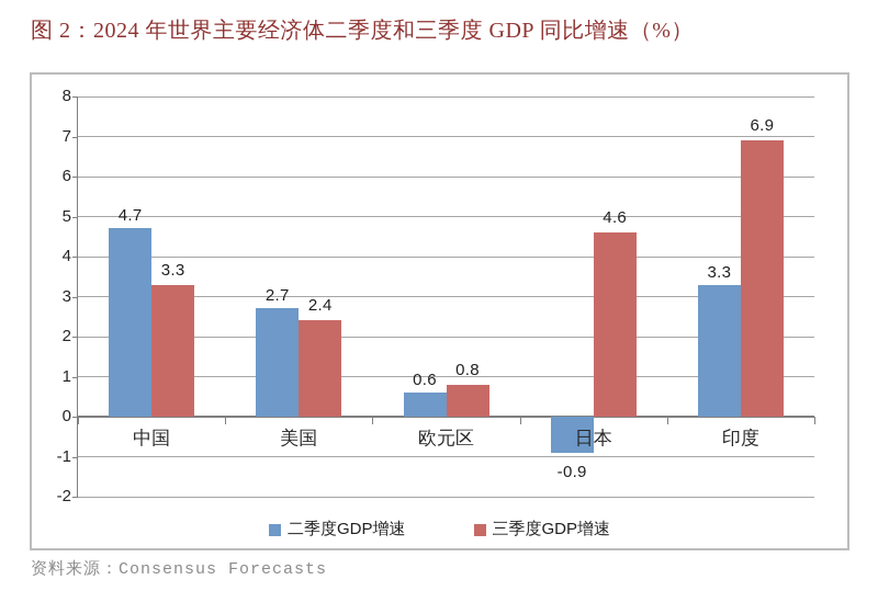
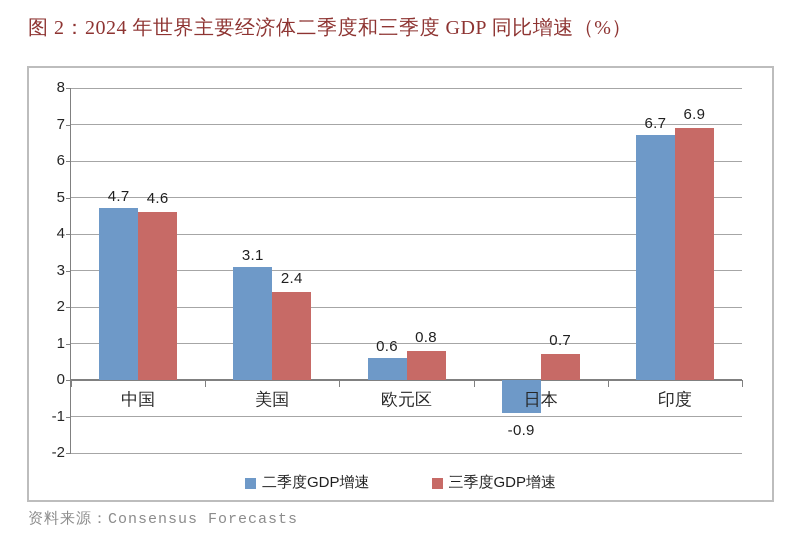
三季度GDP增速/中国: 3.3 -> 4.6
二季度GDP增速/美国: 2.7 -> 3.1
三季度GDP增速/日本: 4.6 -> 0.7
二季度GDP增速/印度: 3.3 -> 6.7
